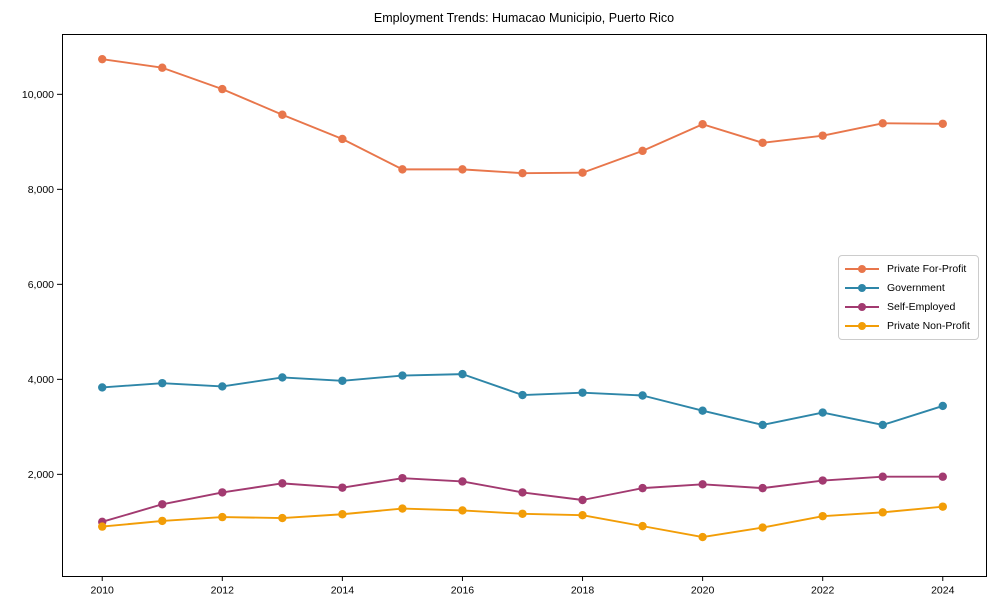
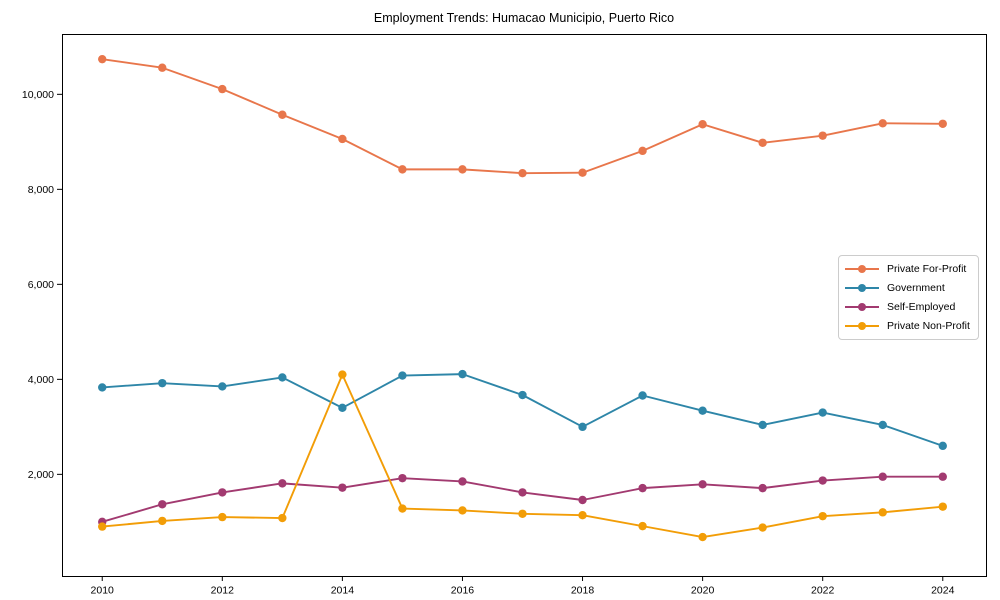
Government/2014: 4000 -> 3400
Private Non-Profit/2014: 1200 -> 4100
Government/2018: 3700 -> 3000
Government/2024: 3400 -> 2600
